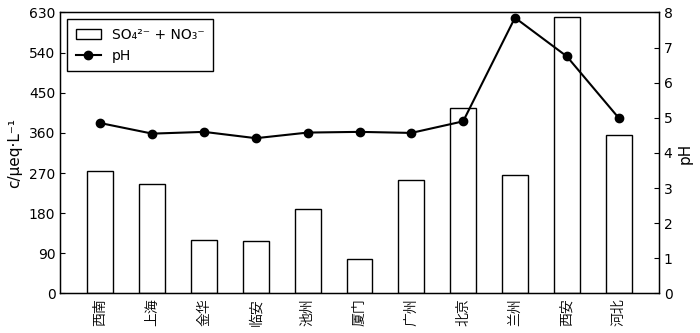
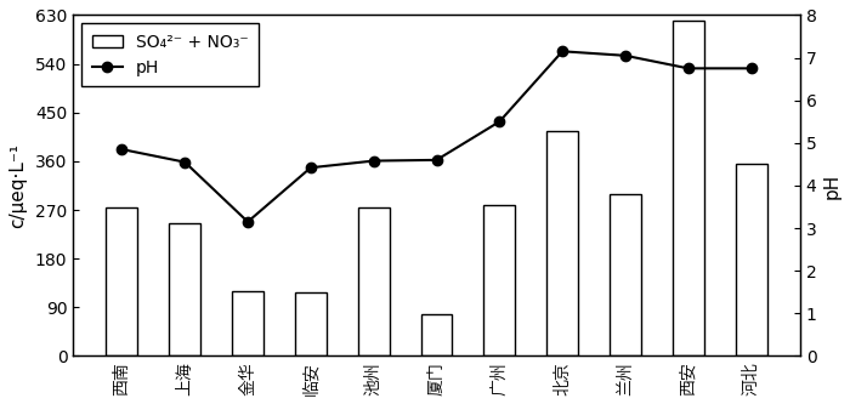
pH/金华: 4.60 -> 3.15
SO₄²⁻ + NO₃⁻/池州: 190 -> 275
SO₄²⁻ + NO₃⁻/广州: 255 -> 280
pH/广州: 4.57 -> 5.50
pH/北京: 4.90 -> 7.15
SO₄²⁻ + NO₃⁻/兰州: 265 -> 300
pH/兰州: 7.85 -> 7.05
pH/河北: 5.00 -> 6.75
